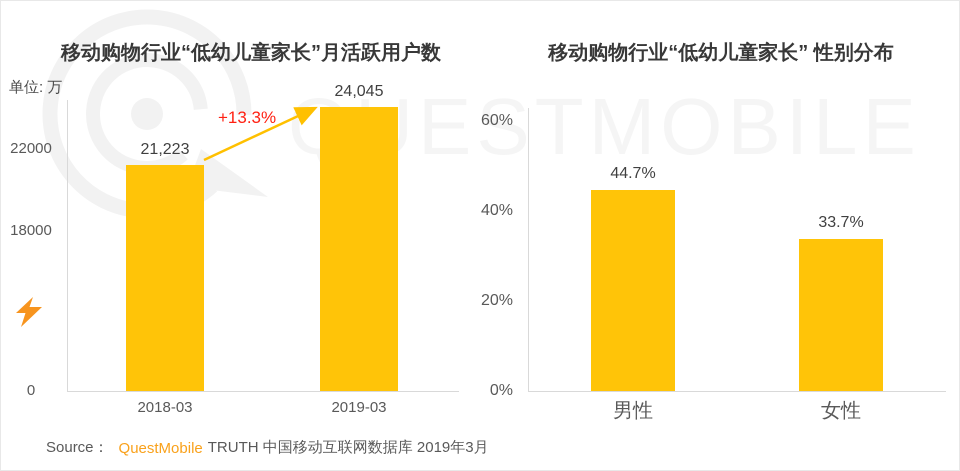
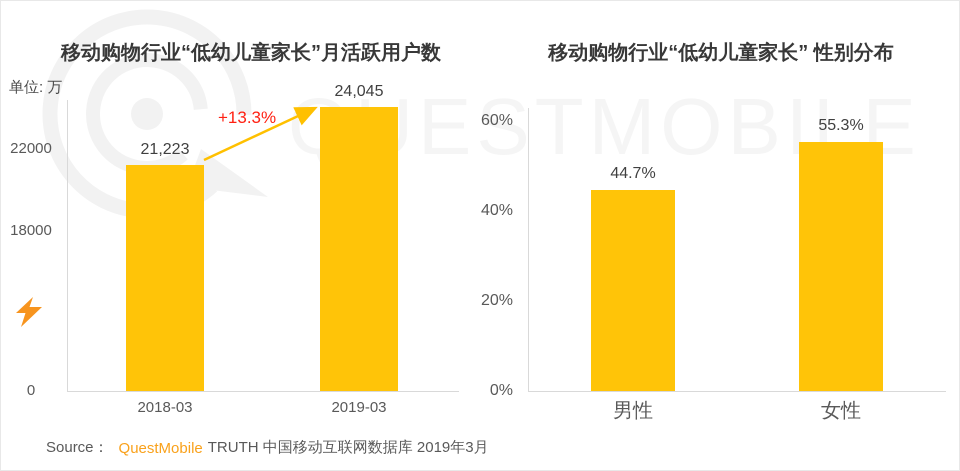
移动购物行业“低幼儿童家长” 性别分布/女性: 33.7% -> 55.3%
